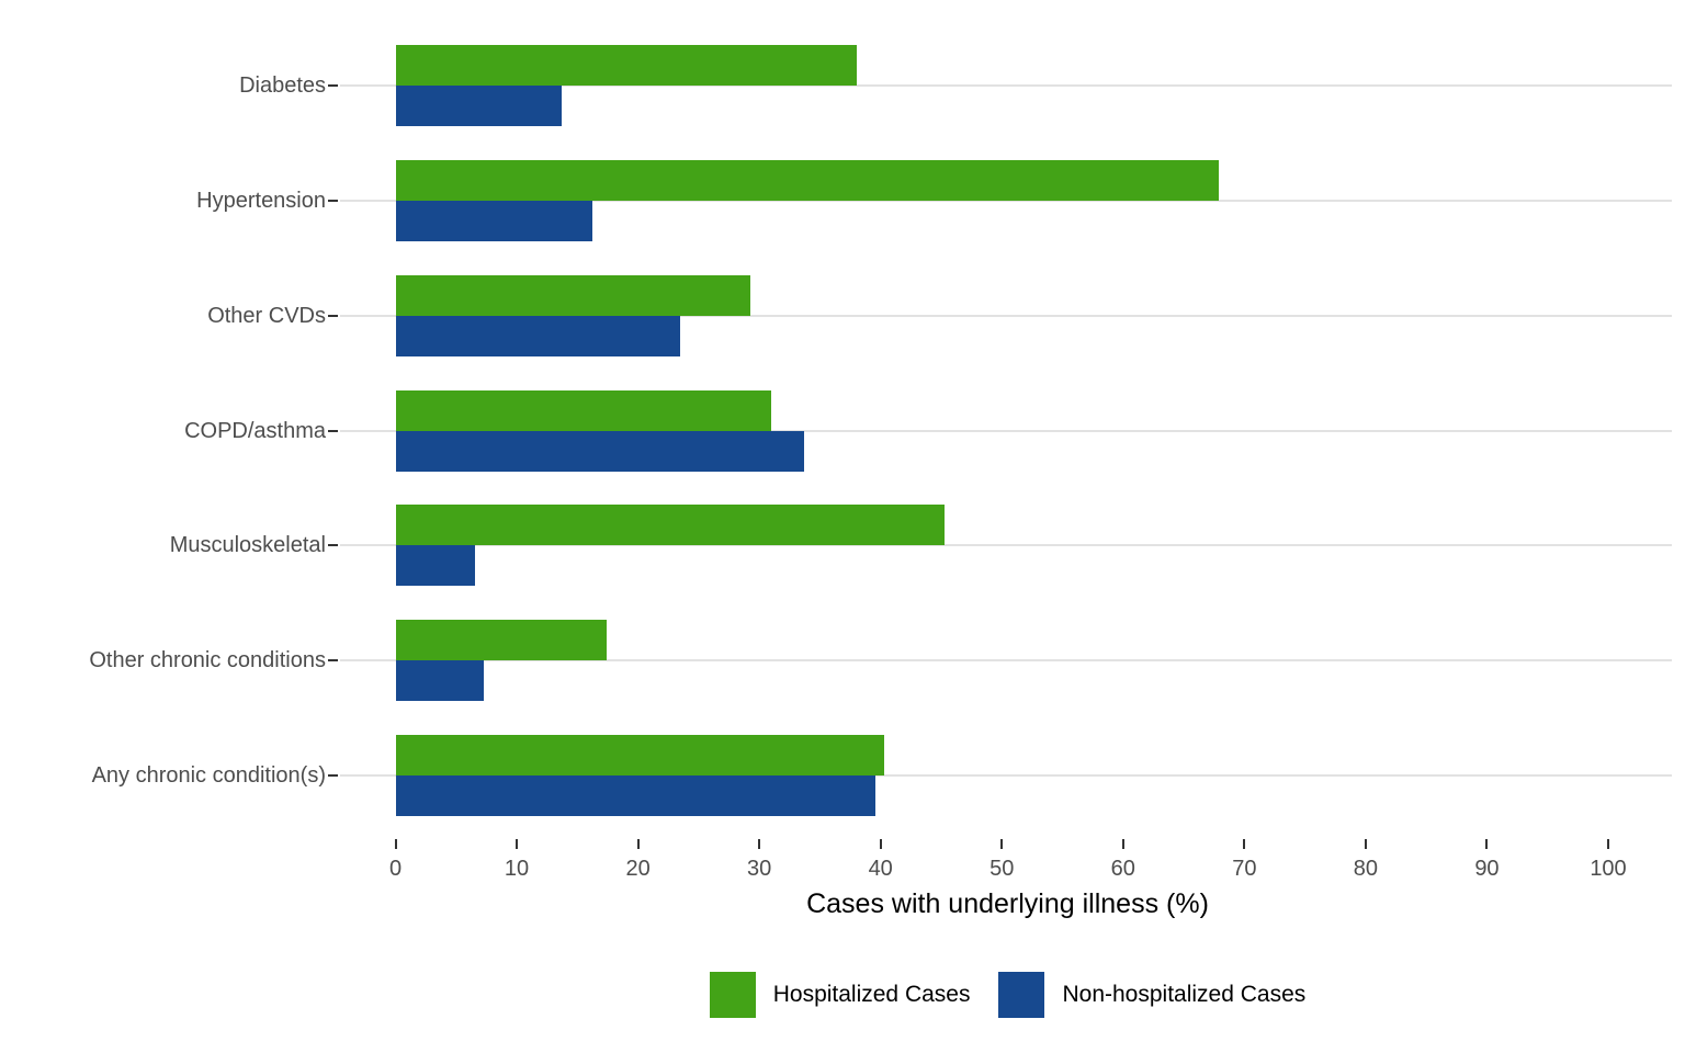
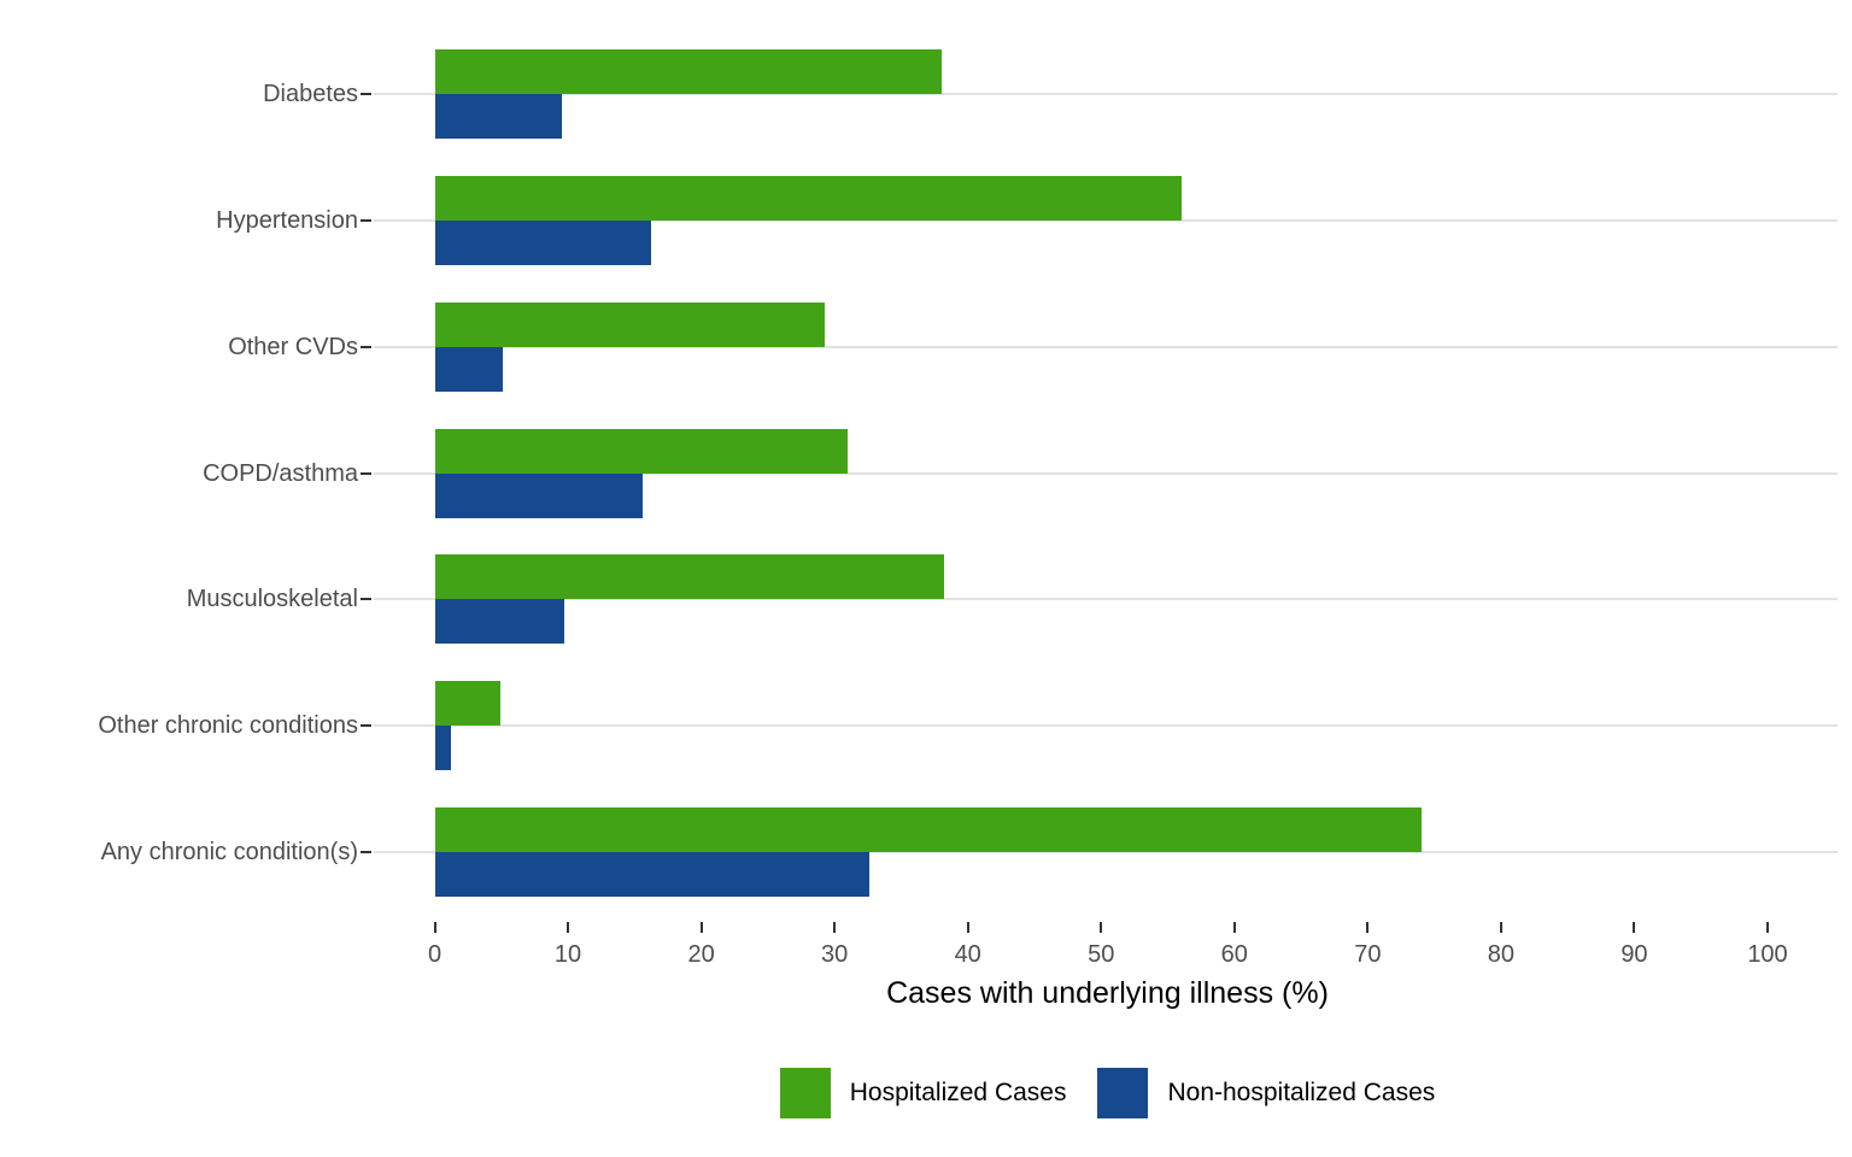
Non-hospitalized Cases/Diabetes: 13.7 -> 9.5
Hospitalized Cases/Hypertension: 67.9 -> 56.0
Non-hospitalized Cases/Other CVDs: 23.5 -> 5.1
Non-hospitalized Cases/COPD/asthma: 33.7 -> 15.6
Hospitalized Cases/Musculoskeletal: 45.3 -> 38.2
Non-hospitalized Cases/Musculoskeletal: 6.6 -> 9.7
Hospitalized Cases/Other chronic conditions: 17.4 -> 4.9
Non-hospitalized Cases/Other chronic conditions: 7.3 -> 1.2
Hospitalized Cases/Any chronic condition(s): 40.3 -> 74.0
Non-hospitalized Cases/Any chronic condition(s): 39.6 -> 32.6
